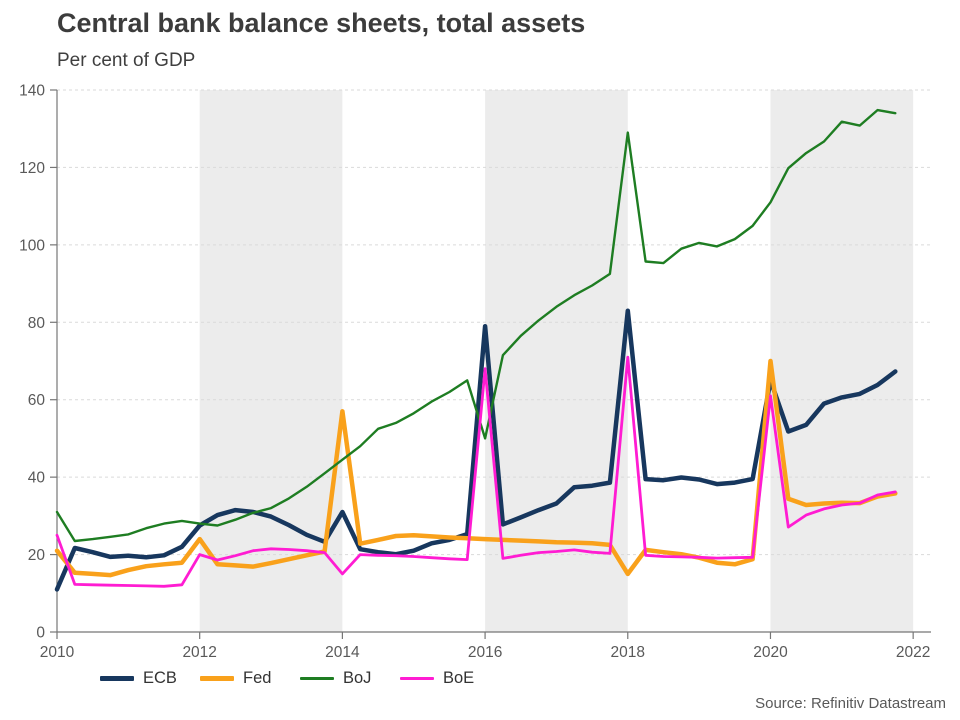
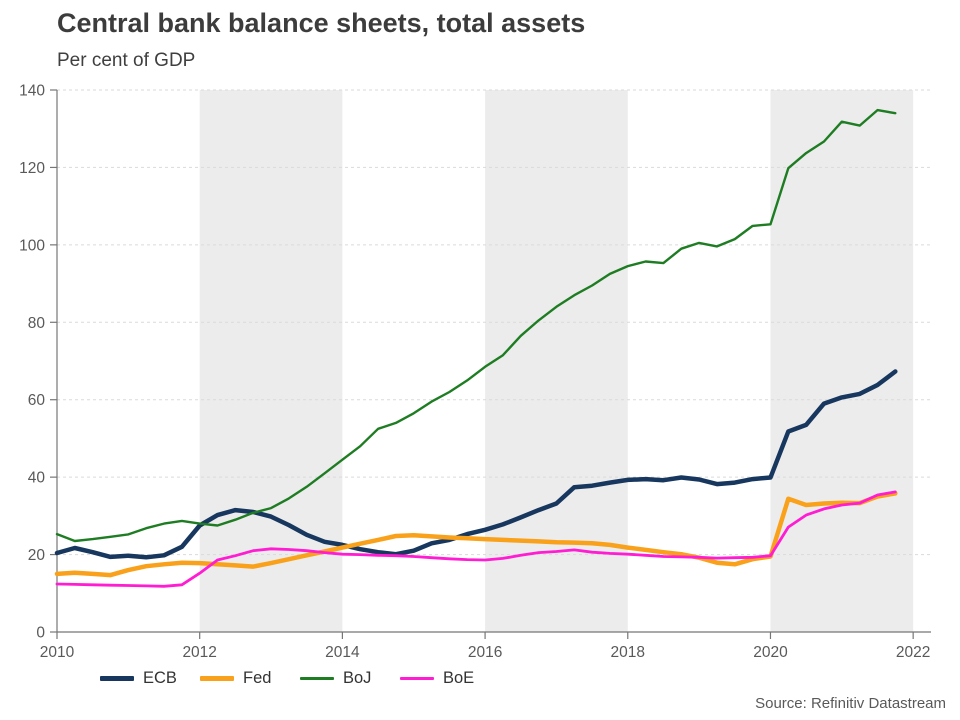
ECB/2010: 11 -> 20
Fed/2010: 21 -> 15
BoJ/2010: 31 -> 25
BoE/2010: 25 -> 12
Fed/2012: 24 -> 18
BoE/2012: 20 -> 15
ECB/2014: 31 -> 22
Fed/2014: 57 -> 22
BoE/2014: 15 -> 20
ECB/2016: 79 -> 26
BoJ/2016: 50 -> 68
BoE/2016: 68 -> 19
ECB/2018: 83 -> 39
Fed/2018: 15 -> 22
BoJ/2018: 129 -> 94
BoE/2018: 71 -> 20
ECB/2020: 65 -> 40
Fed/2020: 70 -> 20
BoJ/2020: 111 -> 105
BoE/2020: 61 -> 20
